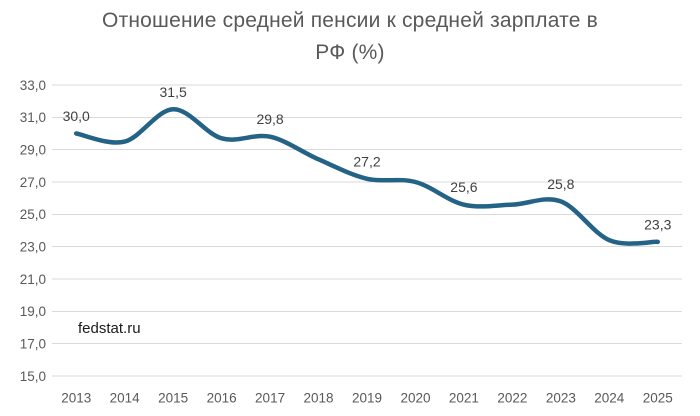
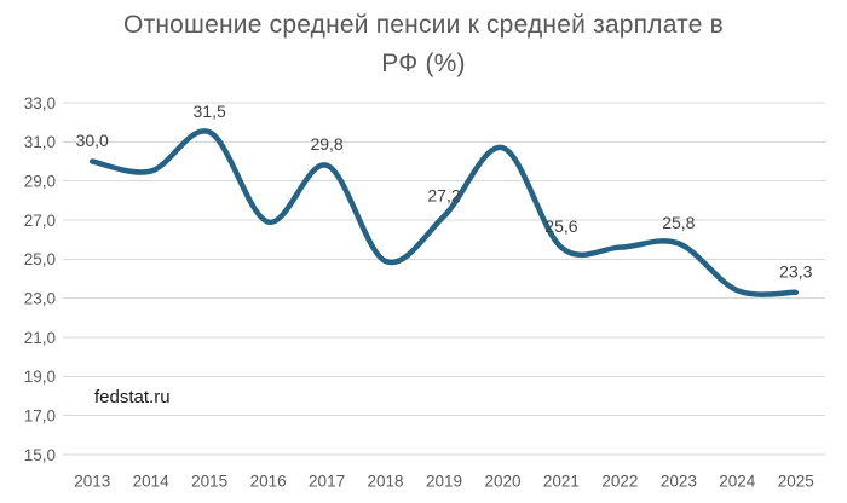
2016: 29,7 -> 26,9
2018: 28,4 -> 24,9
2020: 27,0 -> 30,7
